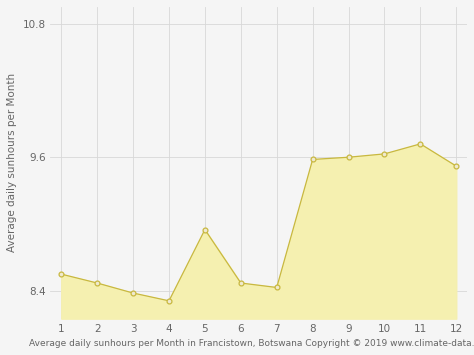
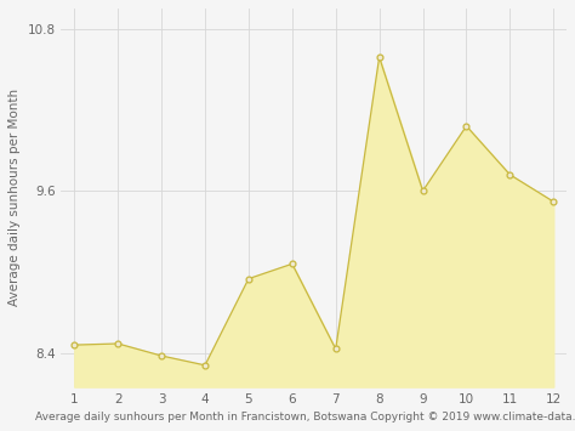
1: 8.55 -> 8.46
6: 8.47 -> 9.06
8: 9.58 -> 10.59
10: 9.63 -> 10.08
